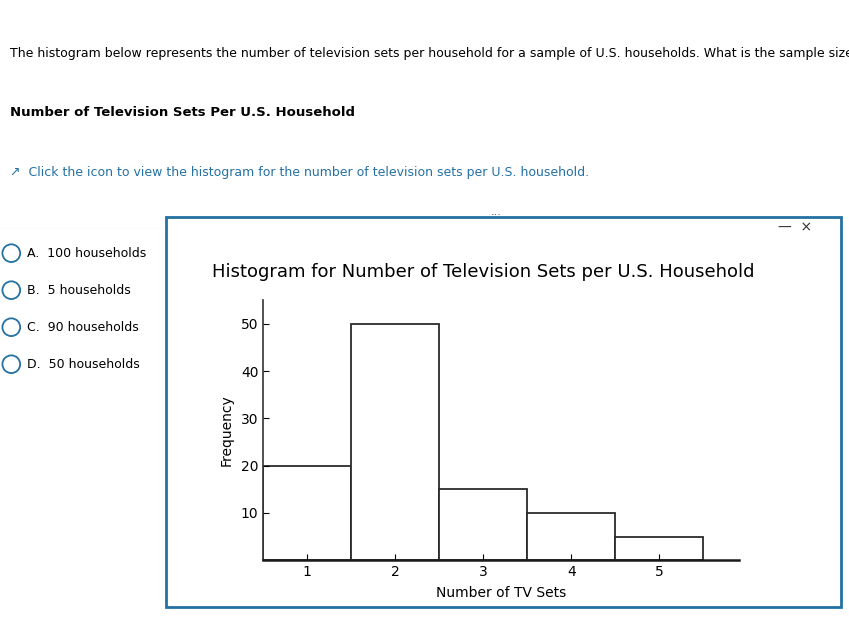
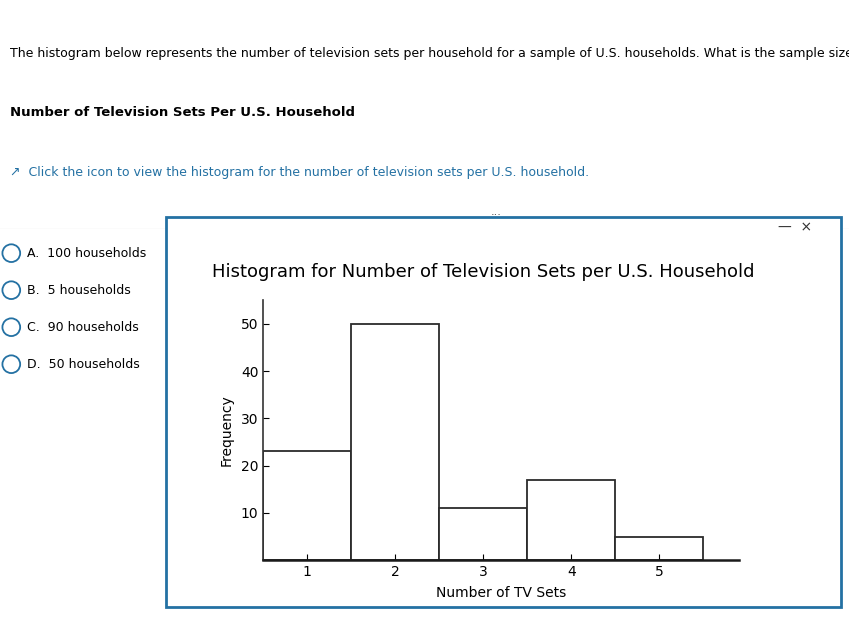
1: 20 -> 23
3: 15 -> 11
4: 10 -> 17
